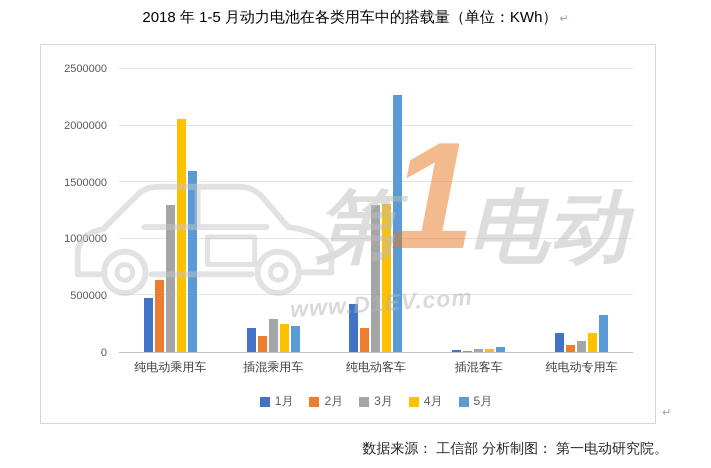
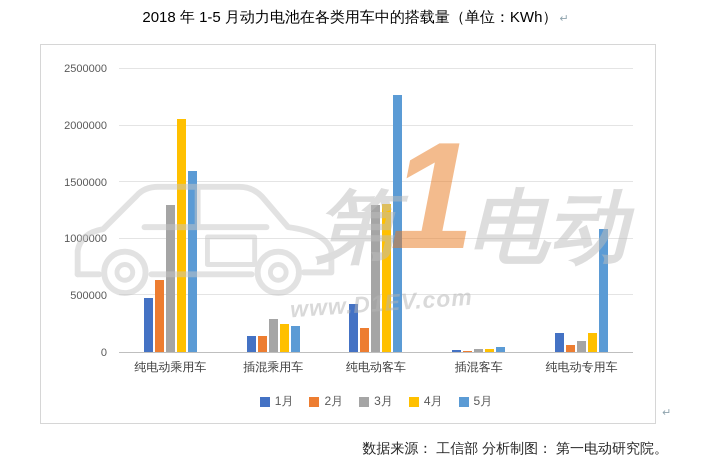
1月/插混乘用车: 220000 -> 140000
5月/纯电动专用车: 330000 -> 1090000
